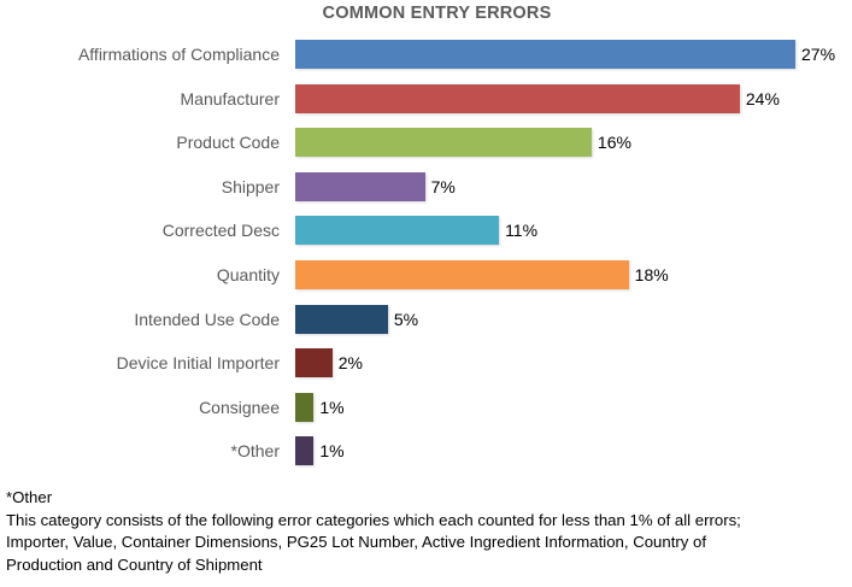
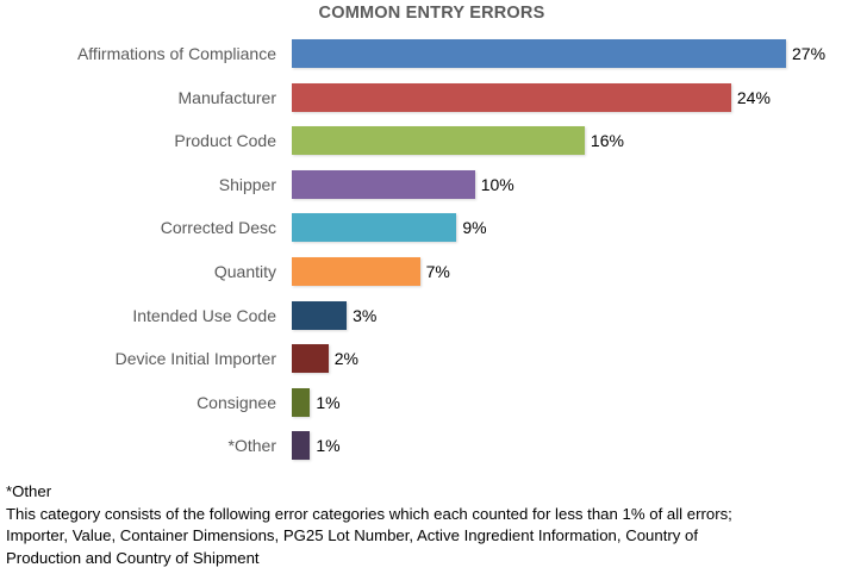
Shipper: 7% -> 10%
Corrected Desc: 11% -> 9%
Quantity: 18% -> 7%
Intended Use Code: 5% -> 3%
